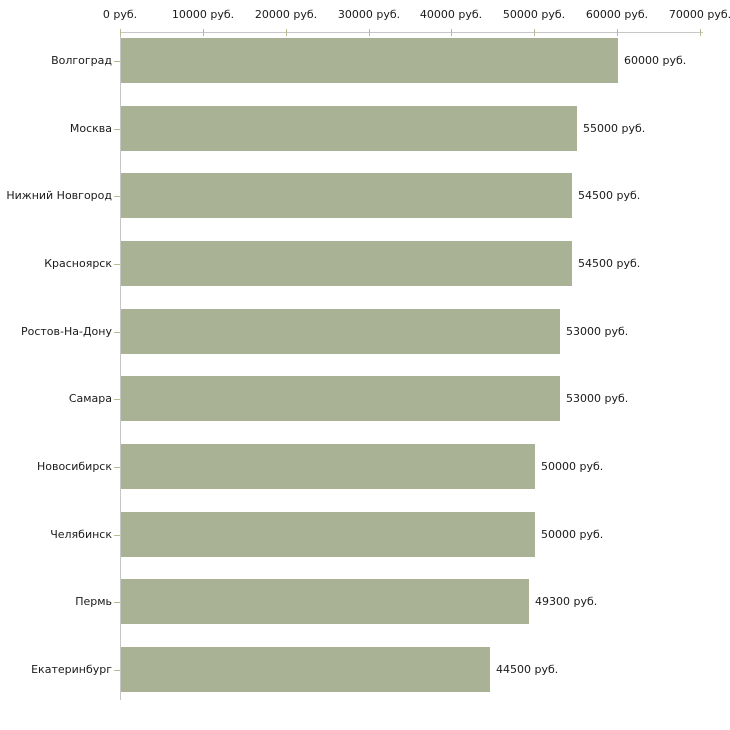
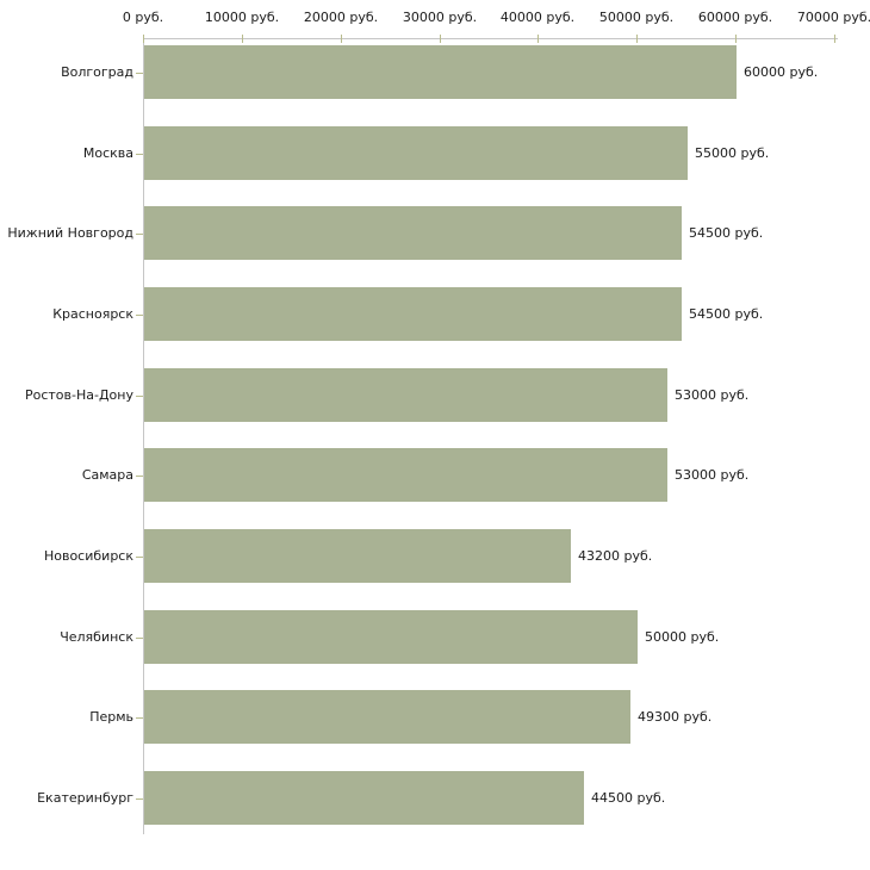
Новосибирск: 50000 -> 43200
